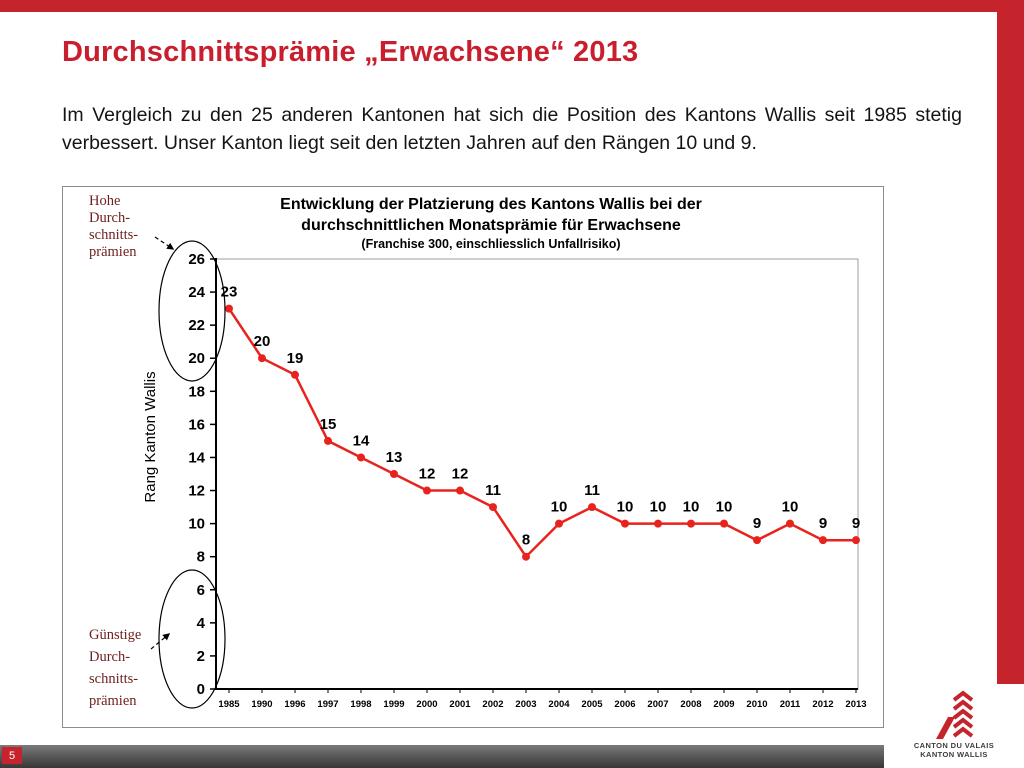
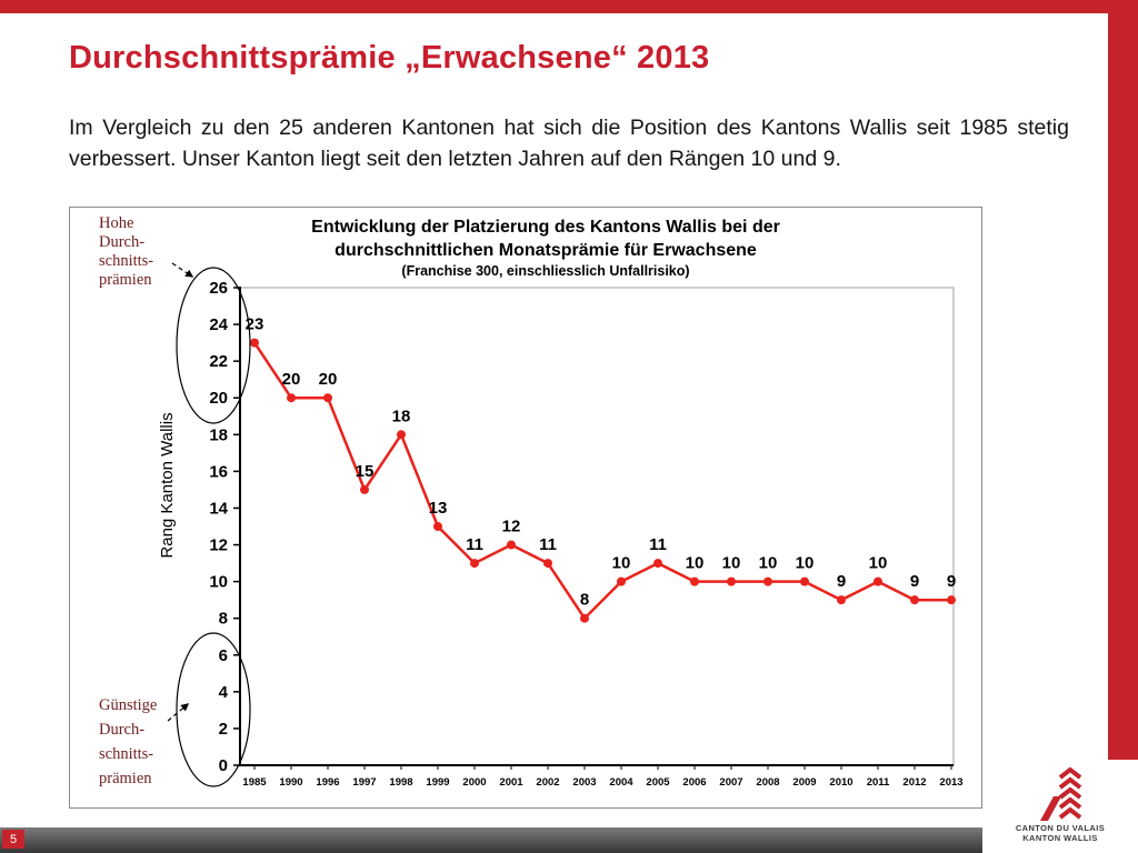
1996: 19 -> 20
1998: 14 -> 18
2000: 12 -> 11
